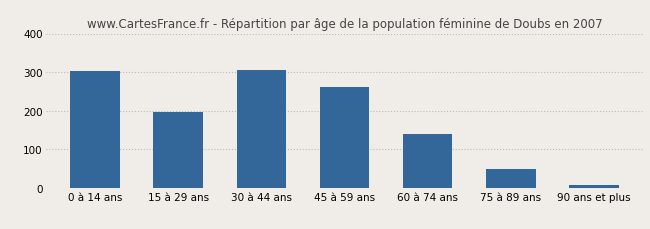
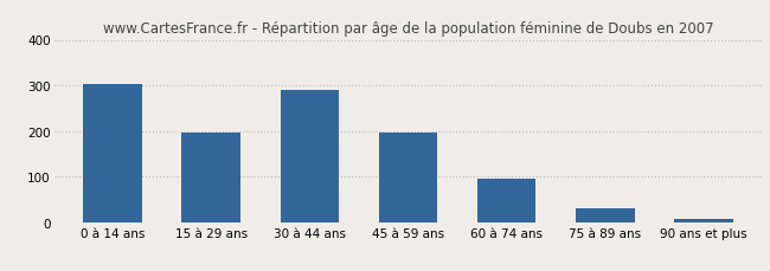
30 à 44 ans: 306 -> 290
45 à 59 ans: 261 -> 195
60 à 74 ans: 140 -> 95
75 à 89 ans: 48 -> 30
